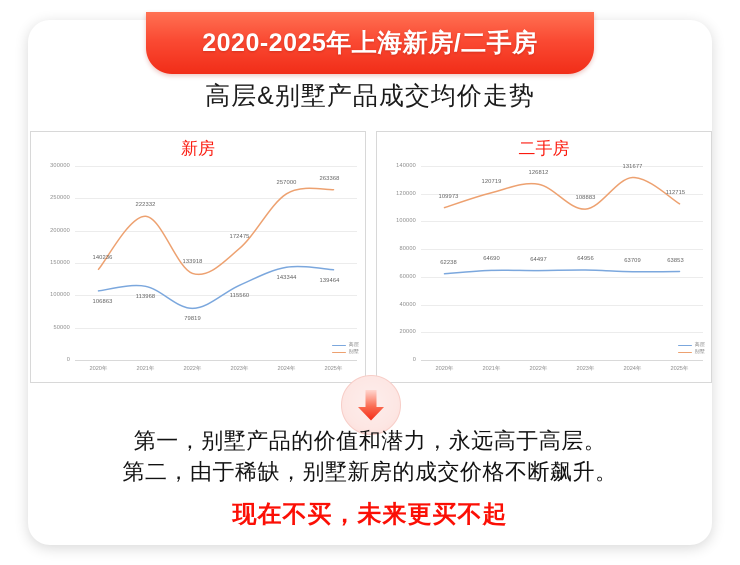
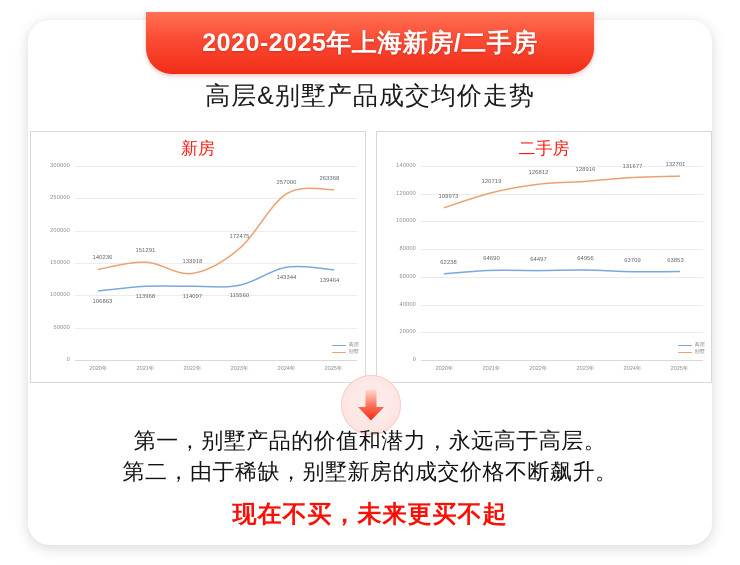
新房/别墅/2021年: 222332 -> 151291
新房/高层/2022年: 79819 -> 114097
二手房/别墅/2023年: 108883 -> 128916
二手房/别墅/2025年: 112715 -> 132701
